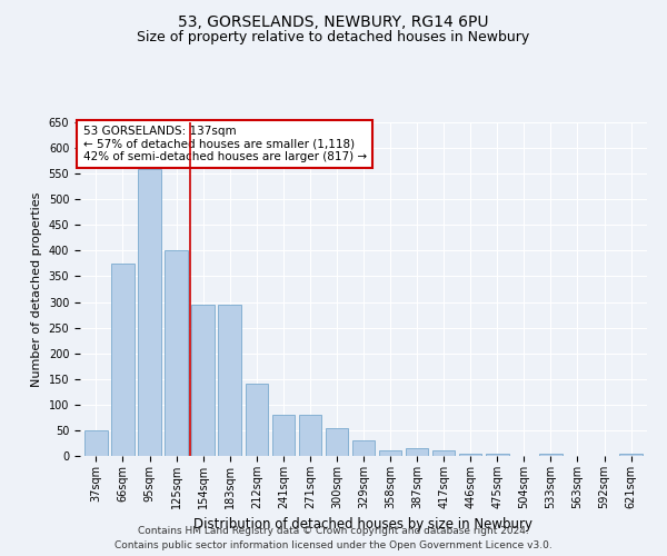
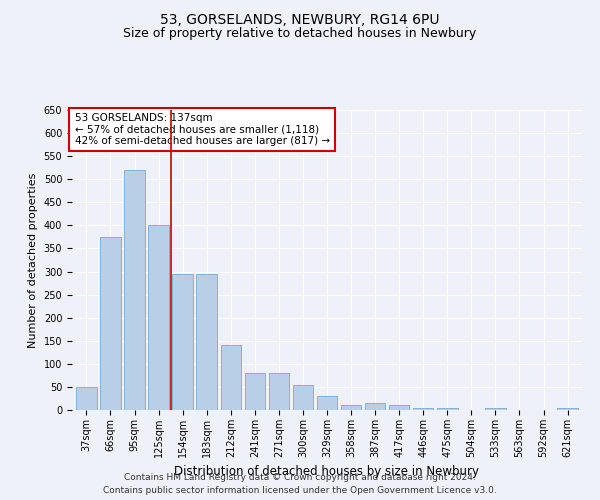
95sqm: 560 -> 520
